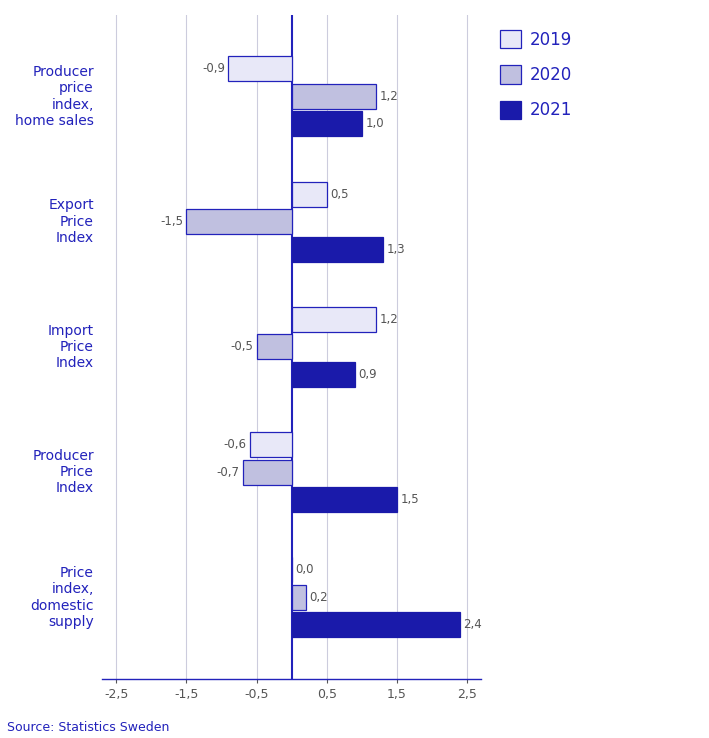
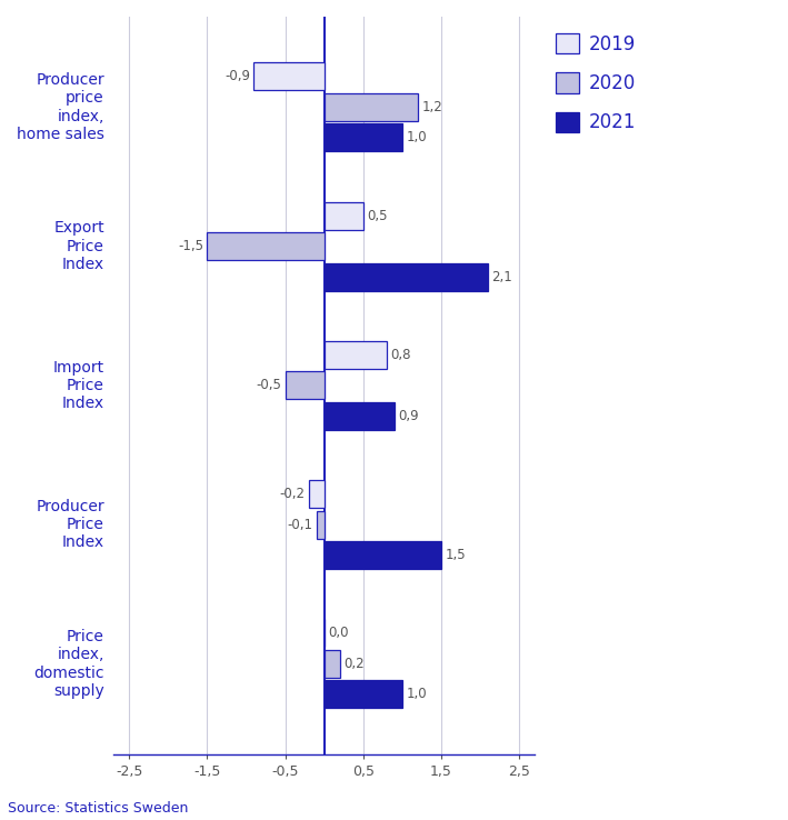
2021/Export Price Index: 1,3 -> 2,1
2019/Import Price Index: 1,2 -> 0,8
2019/Producer Price Index: -0,6 -> -0,2
2020/Producer Price Index: -0,7 -> -0,1
2021/Price index, domestic supply: 2,4 -> 1,0
